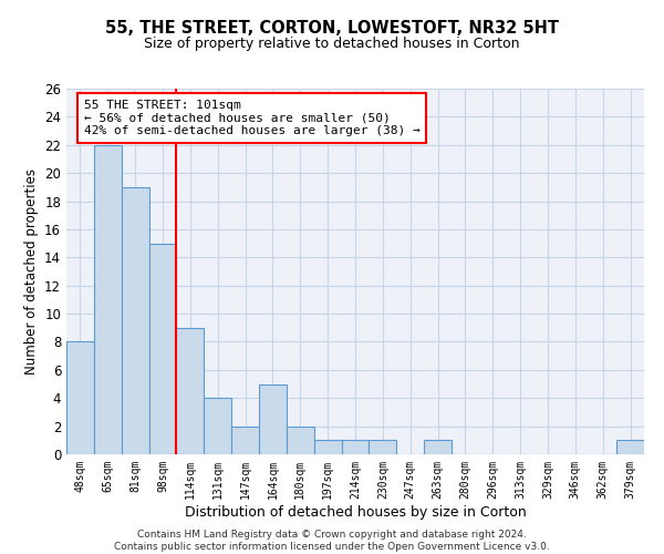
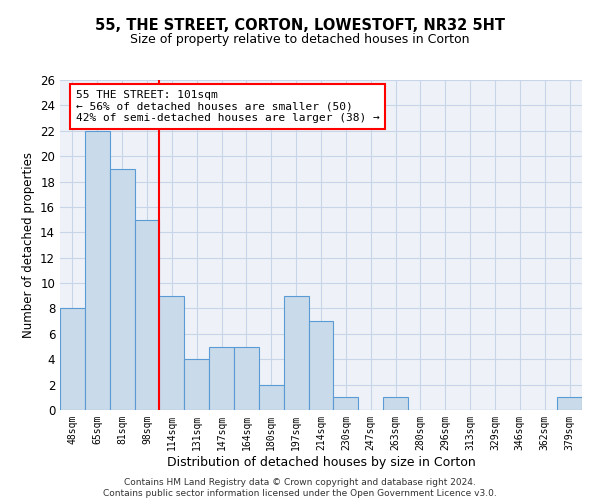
147sqm: 2 -> 5
197sqm: 1 -> 9
214sqm: 1 -> 7
